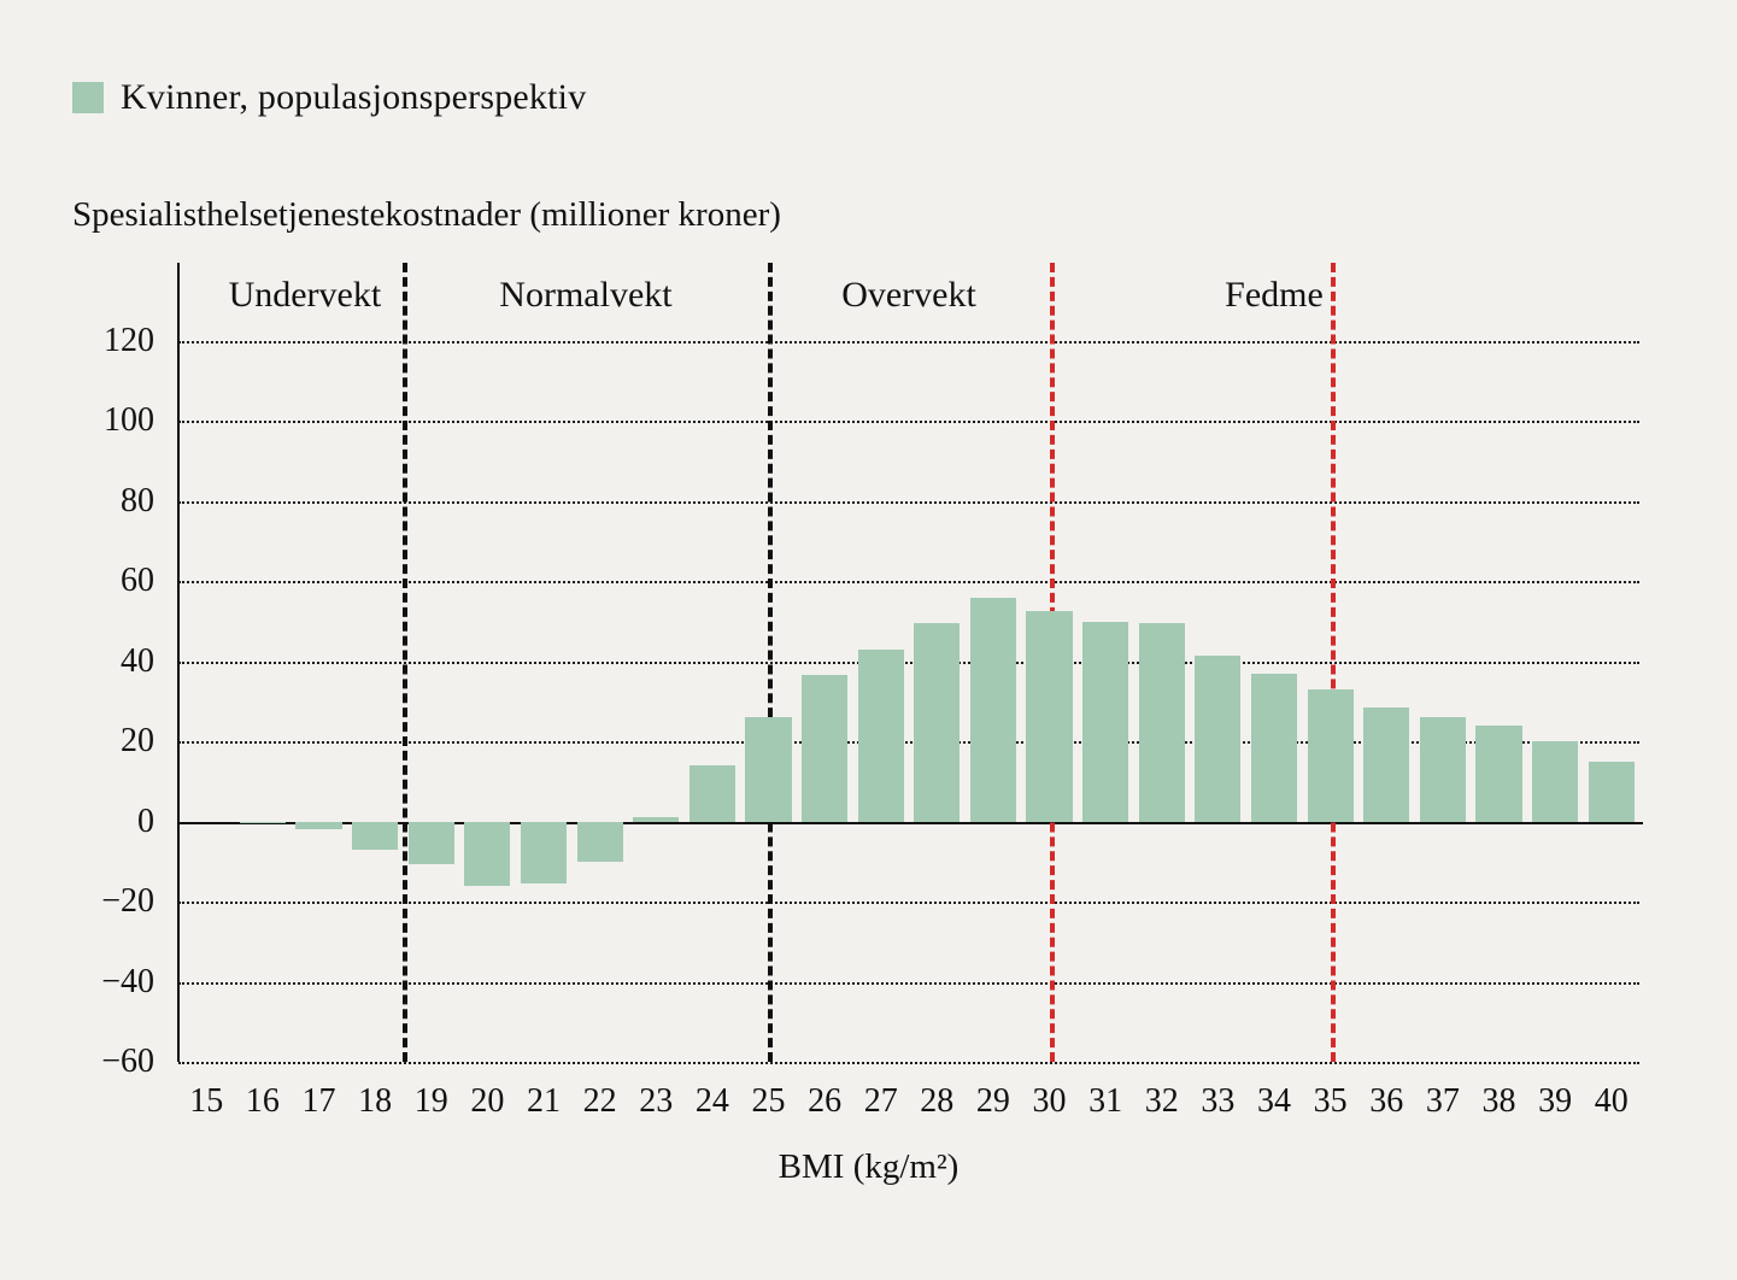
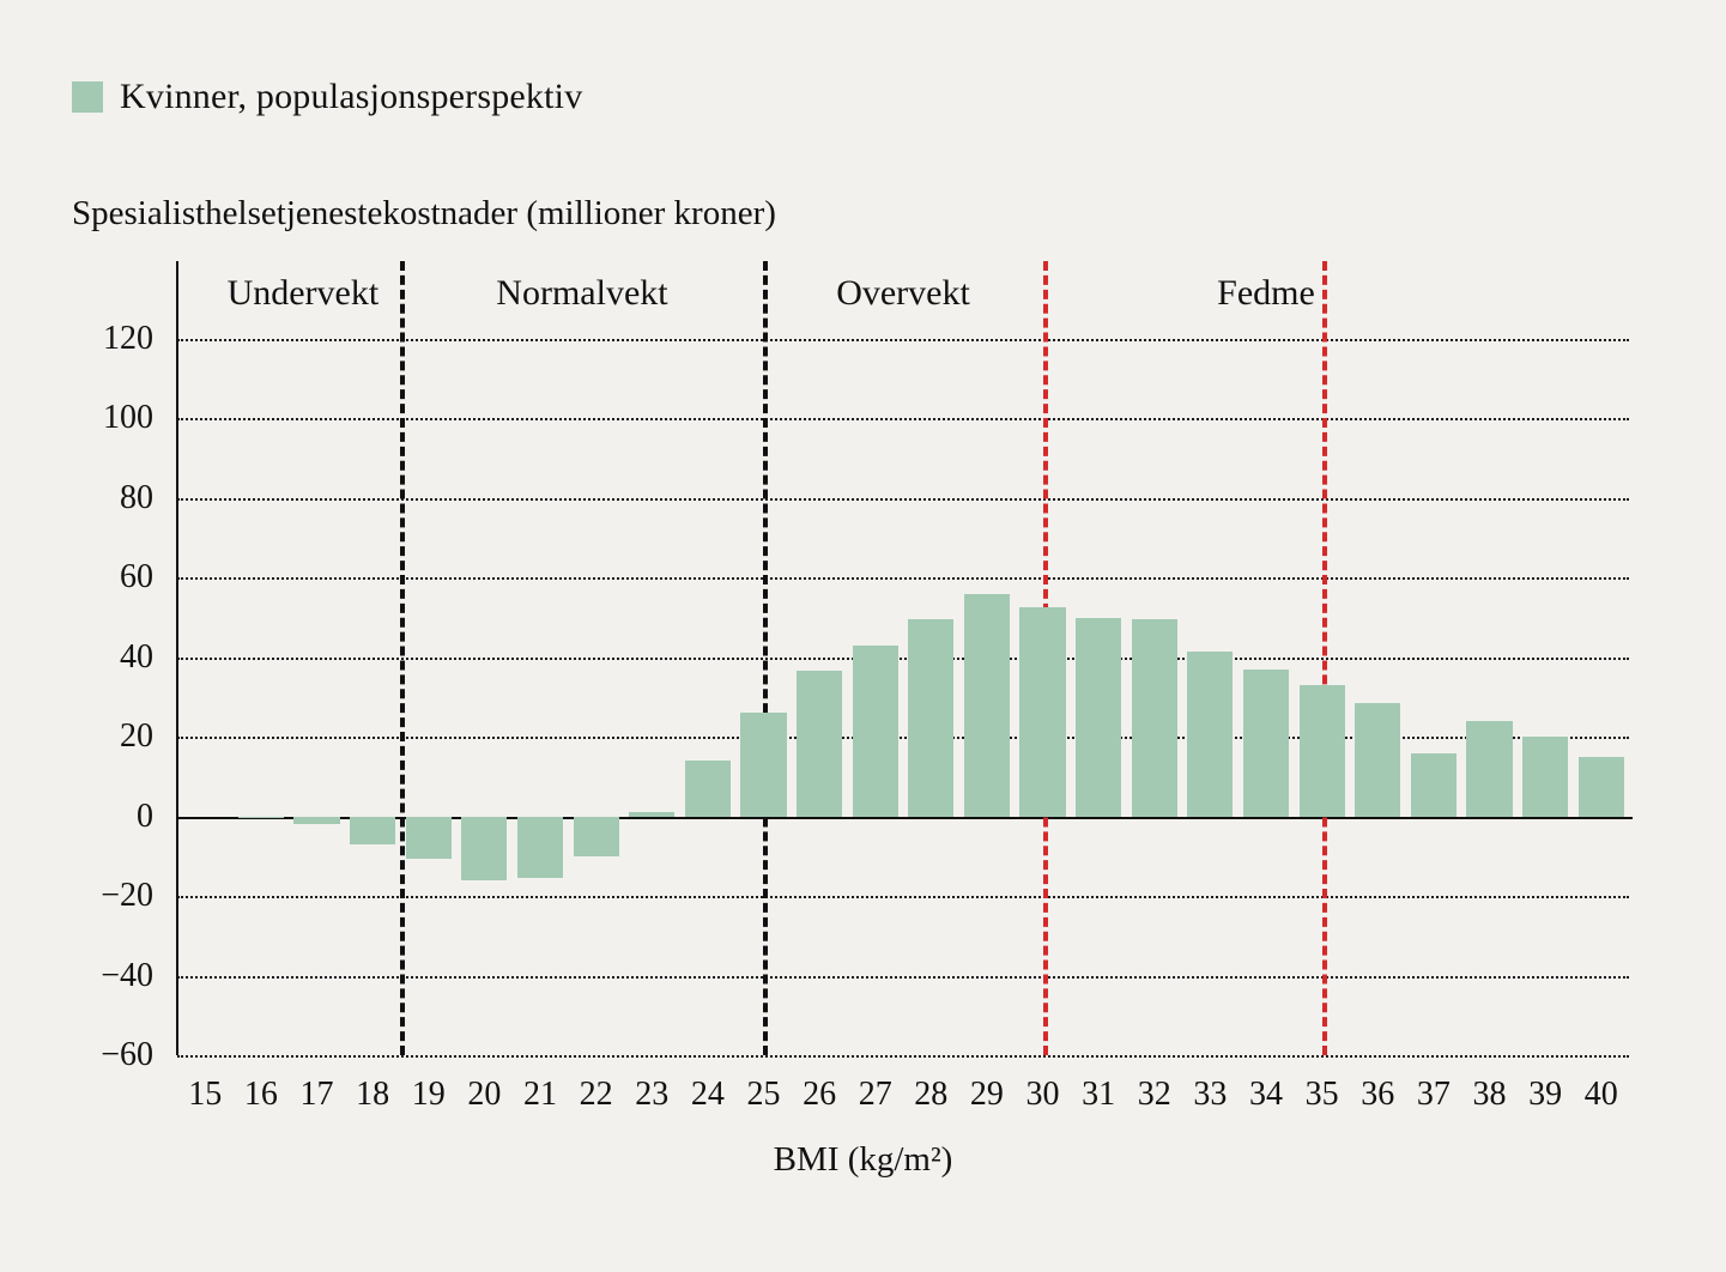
37: 26 -> 16
